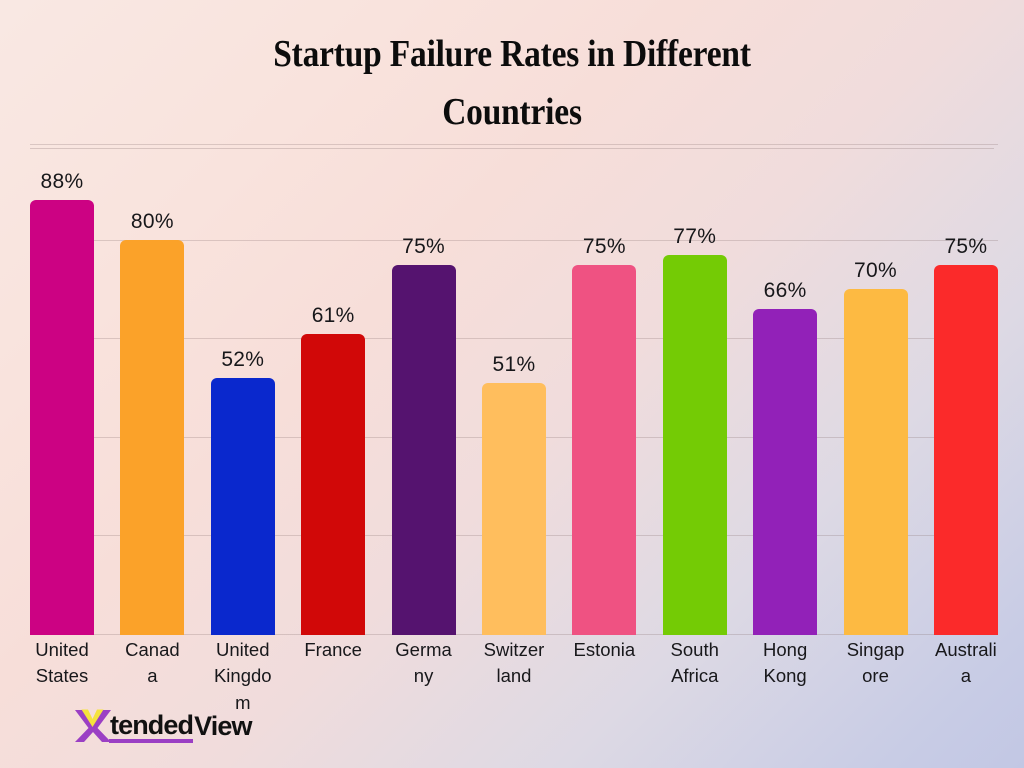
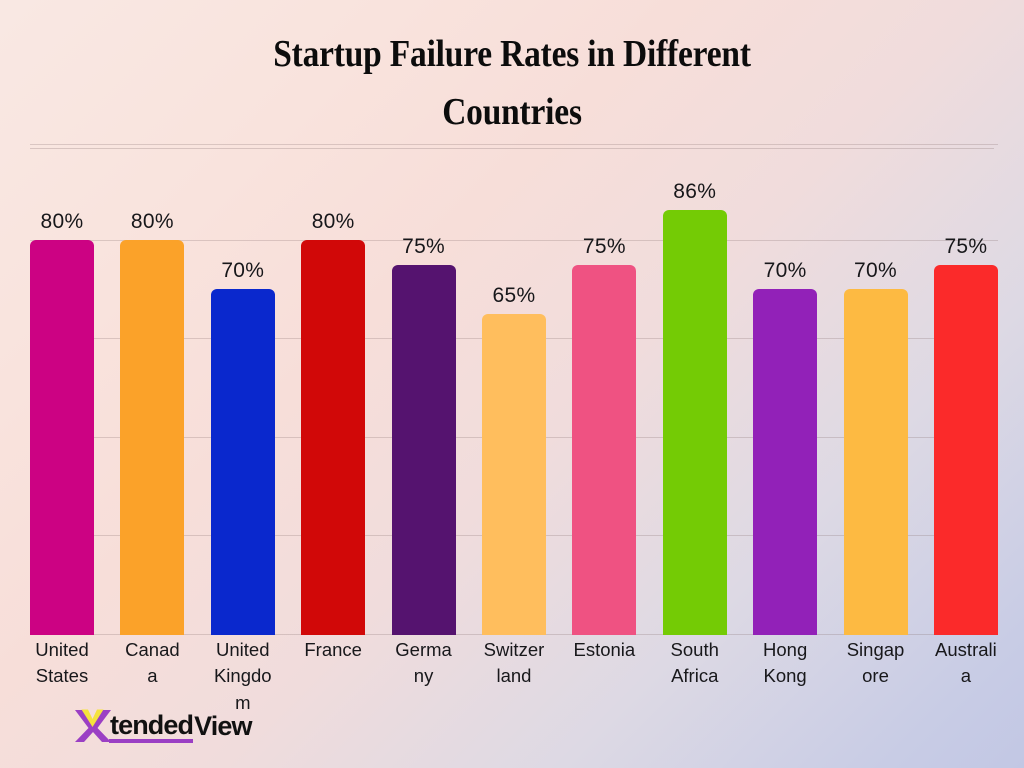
United States: 88% -> 80%
United Kingdom: 52% -> 70%
France: 61% -> 80%
Switzerland: 51% -> 65%
South Africa: 77% -> 86%
Hong Kong: 66% -> 70%
